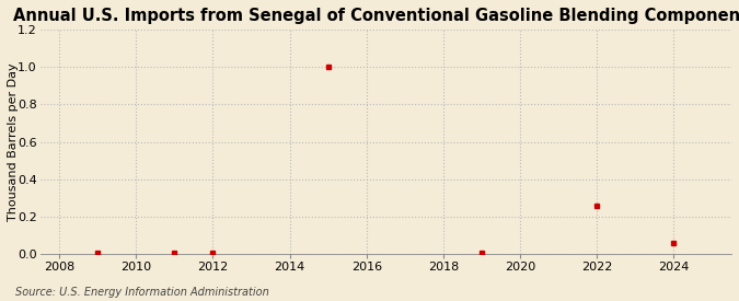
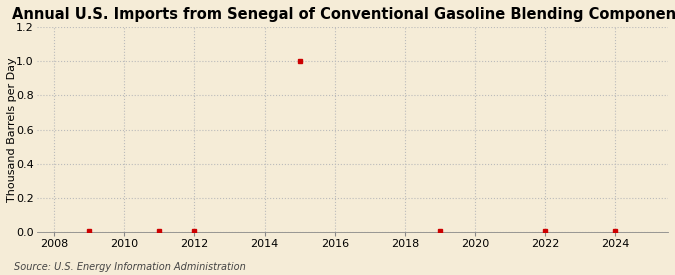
2022: 0.26 -> 0.00
2024: 0.06 -> 0.00
